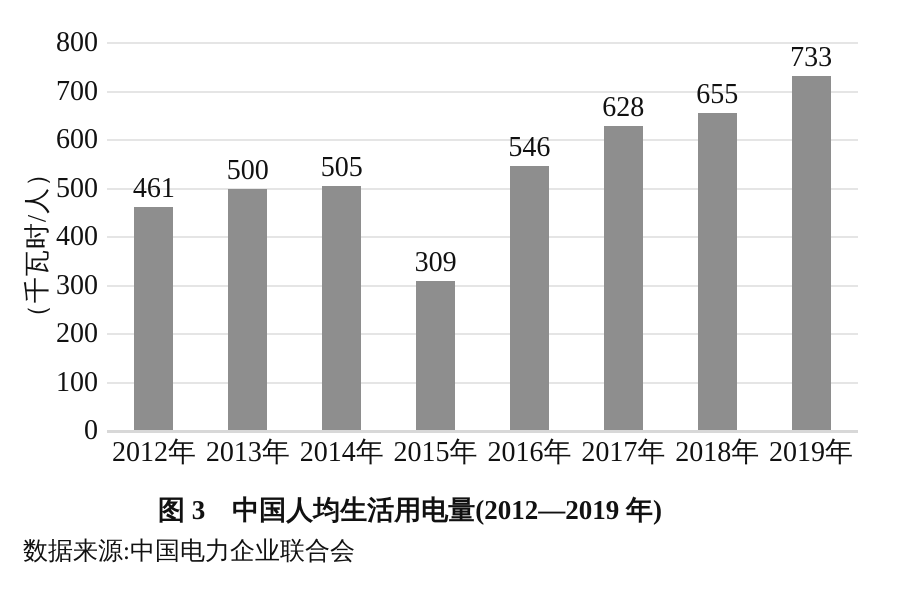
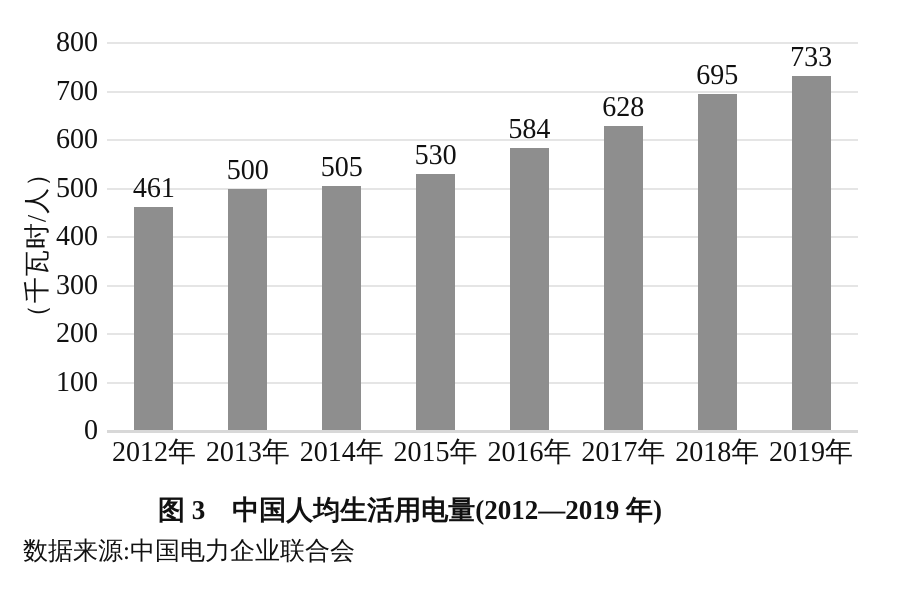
2015年: 309 -> 530
2016年: 546 -> 584
2018年: 655 -> 695
